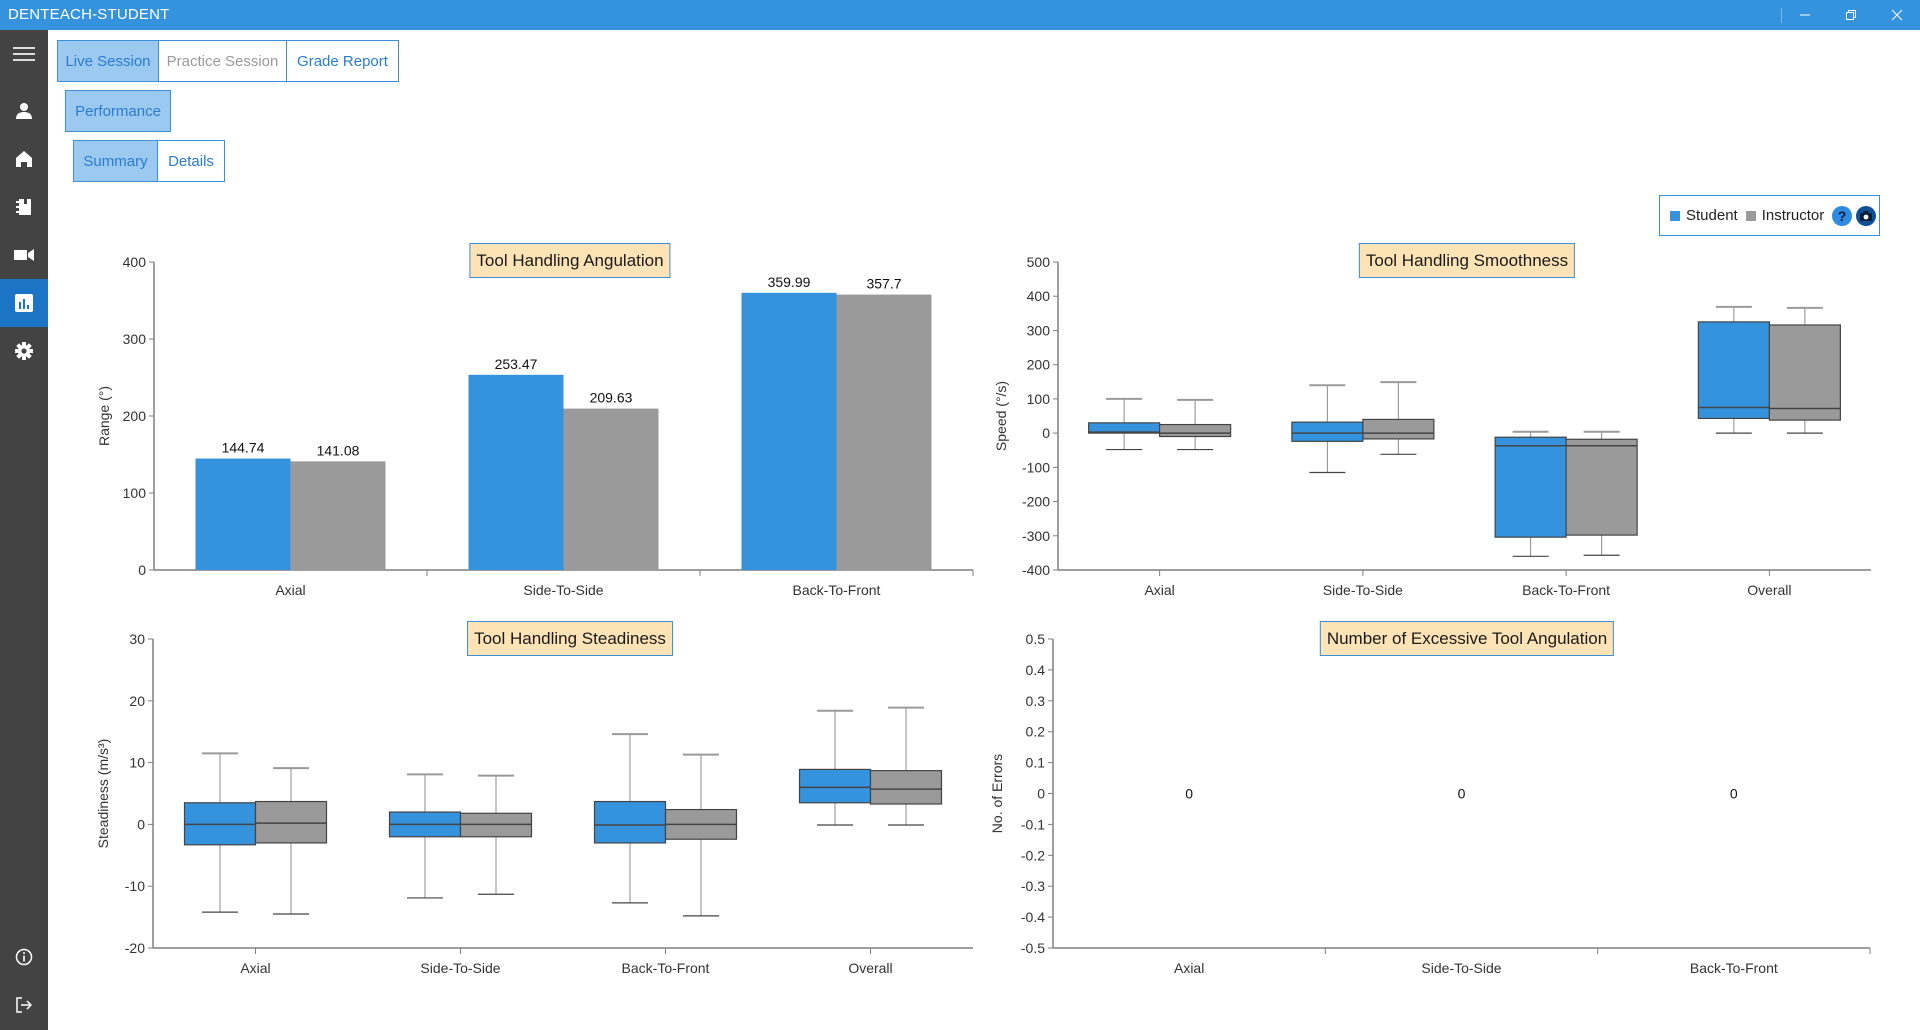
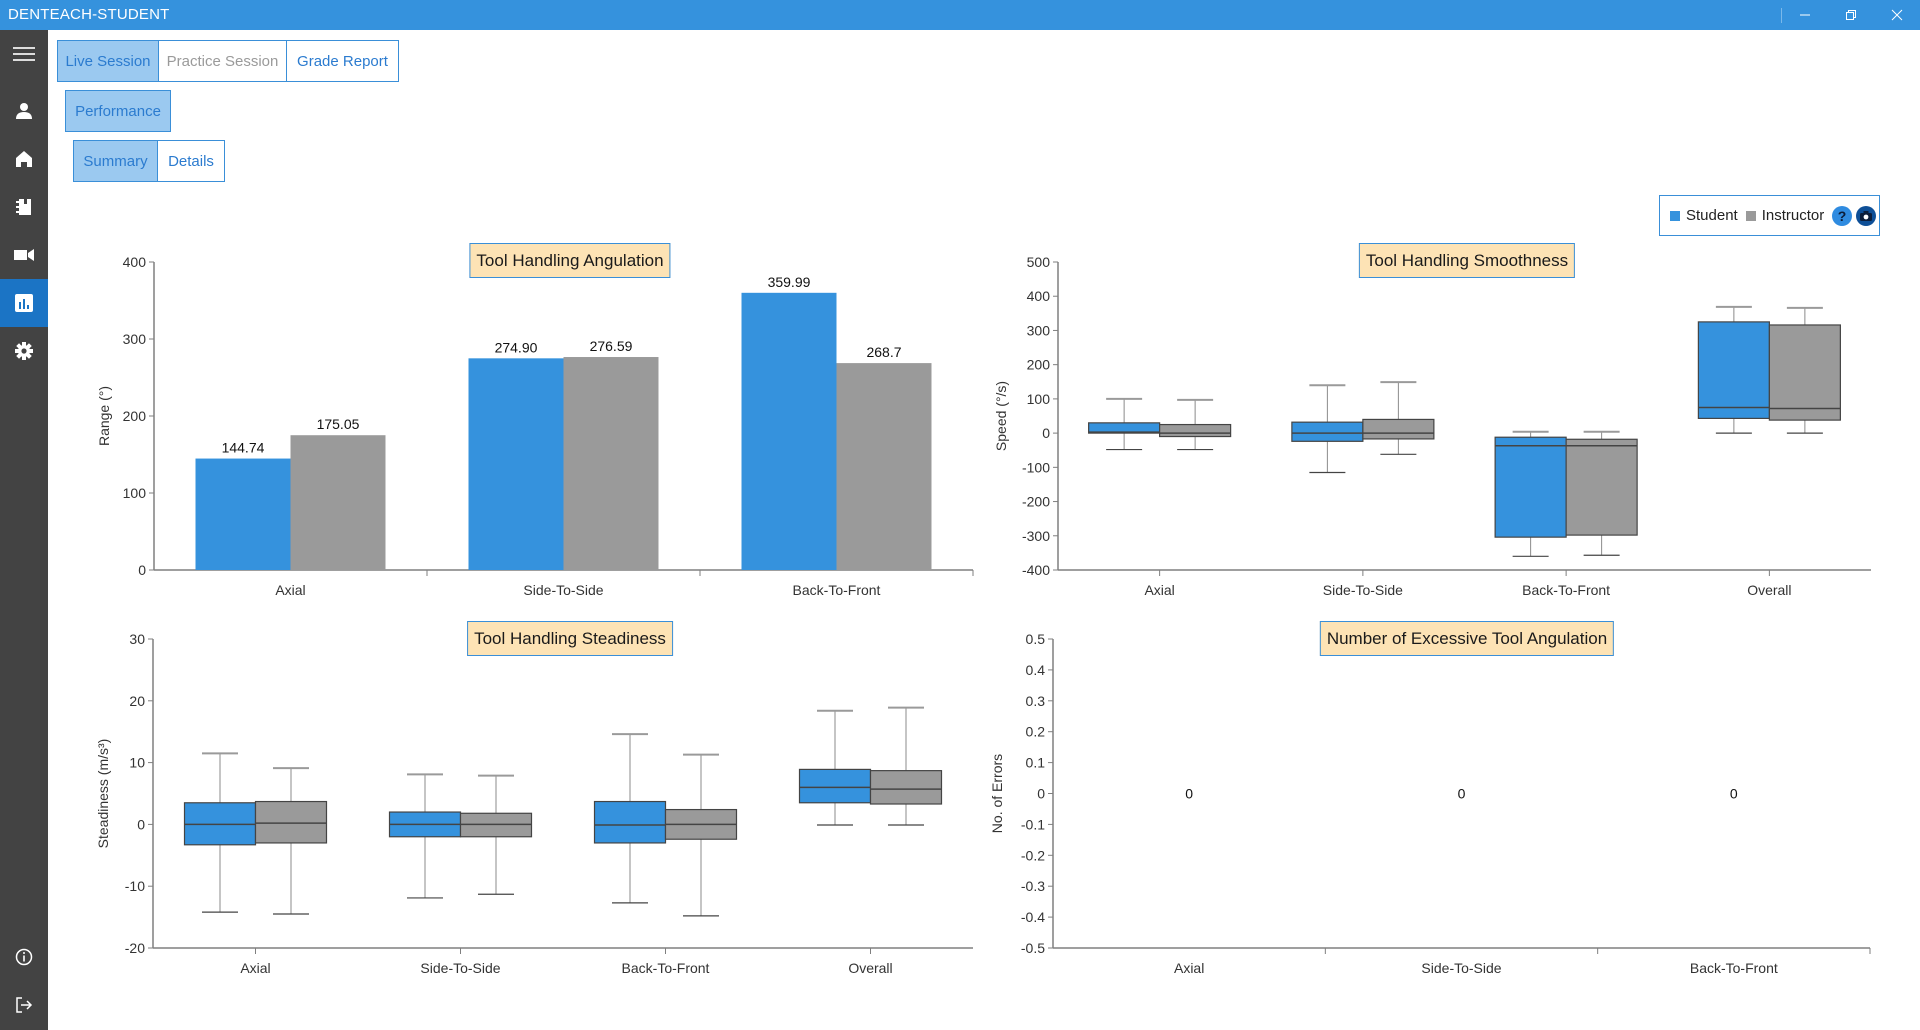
Tool Handling Angulation/Instructor/Axial: 141.08 -> 175.05
Tool Handling Angulation/Student/Side-To-Side: 253.47 -> 274.90
Tool Handling Angulation/Instructor/Side-To-Side: 209.63 -> 276.59
Tool Handling Angulation/Instructor/Back-To-Front: 357.7 -> 268.7
